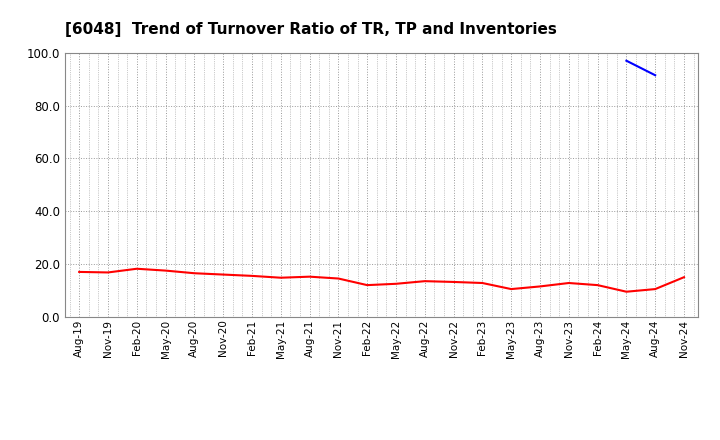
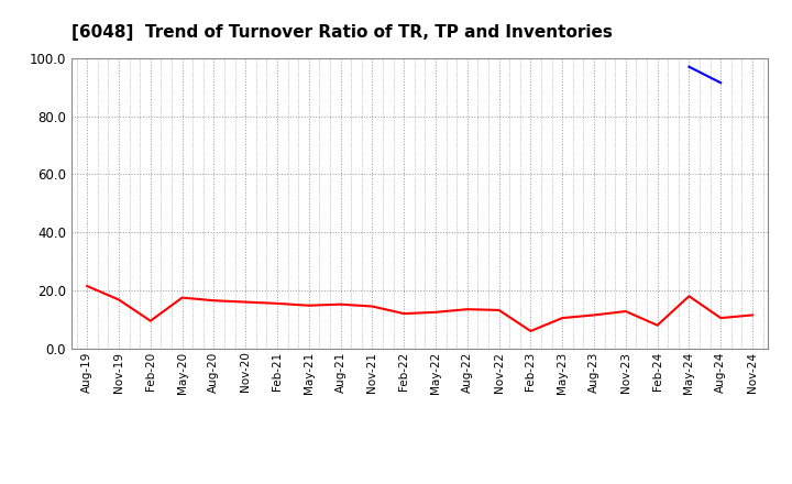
Aug-19: 17.0 -> 21.5
Feb-20: 18.2 -> 9.5
Feb-23: 12.8 -> 6.0
Feb-24: 12.0 -> 8.0
May-24: 9.5 -> 18.0
Nov-24: 15.0 -> 11.5
